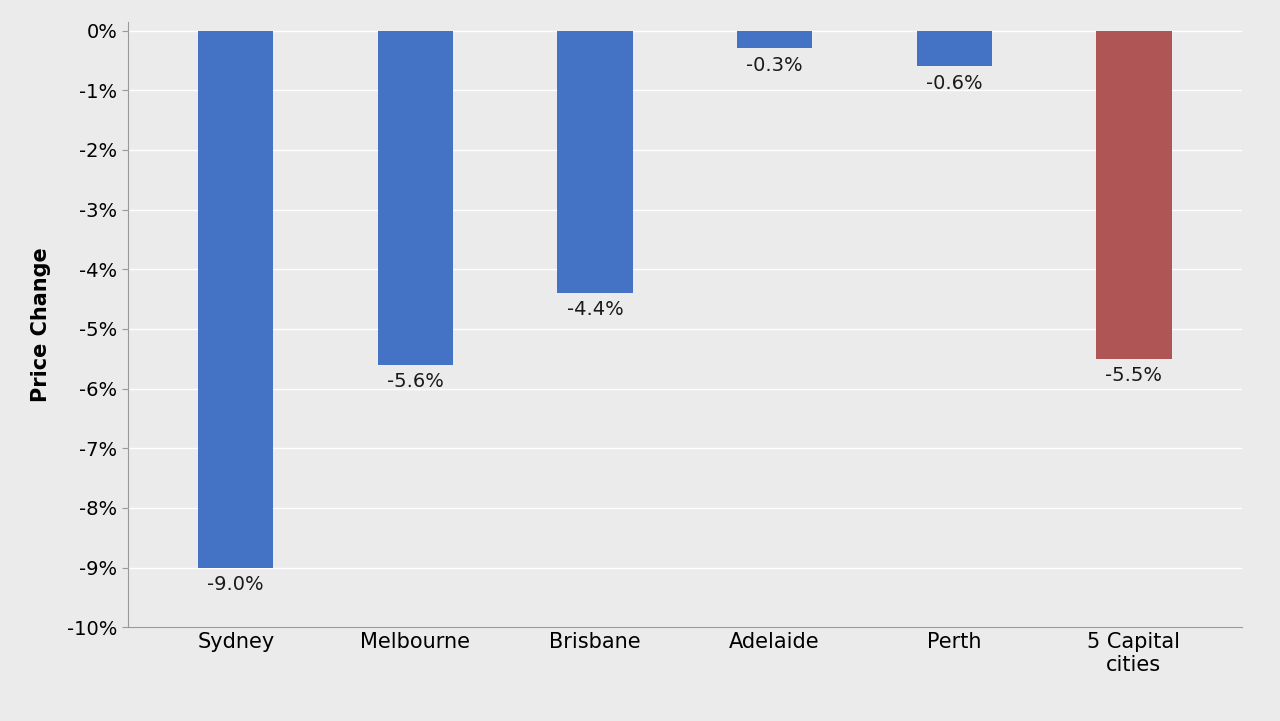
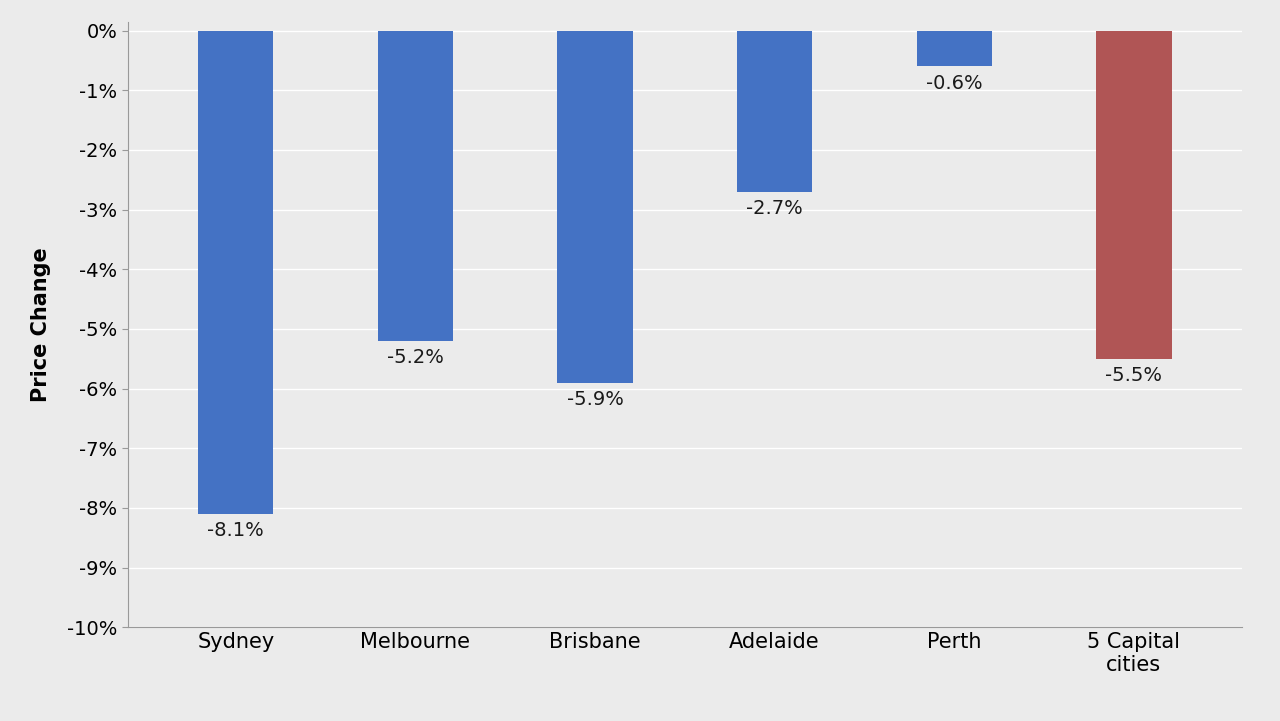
Sydney: -9.0% -> -8.1%
Melbourne: -5.6% -> -5.2%
Brisbane: -4.4% -> -5.9%
Adelaide: -0.3% -> -2.7%
